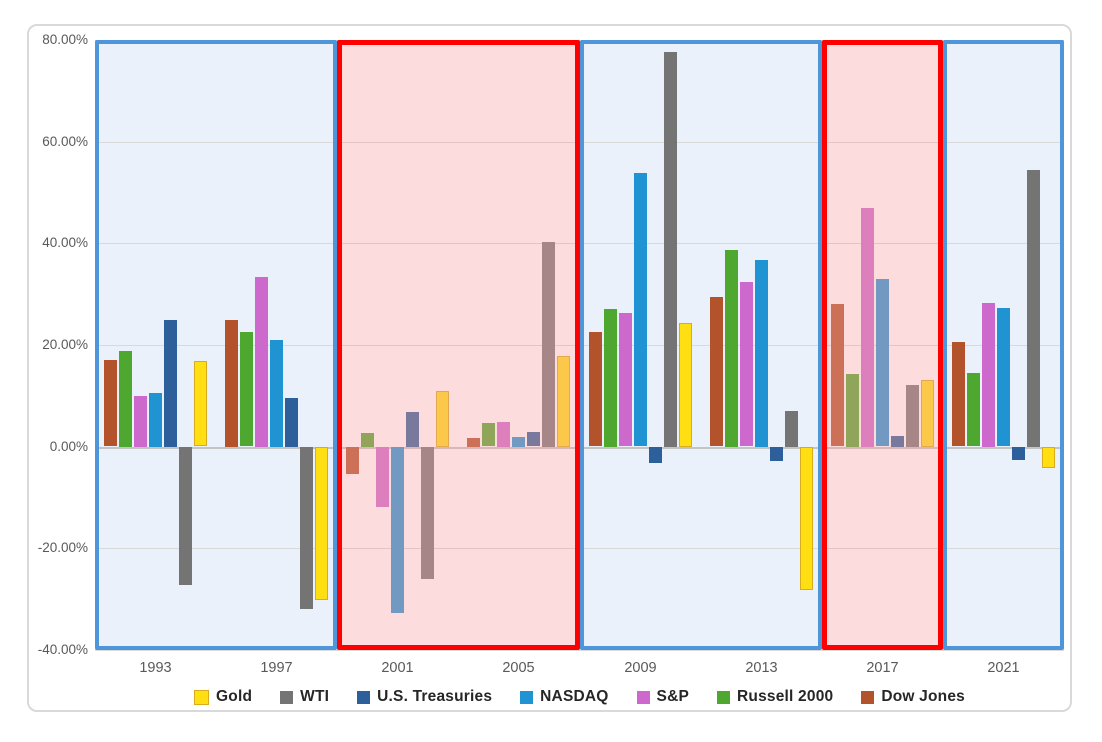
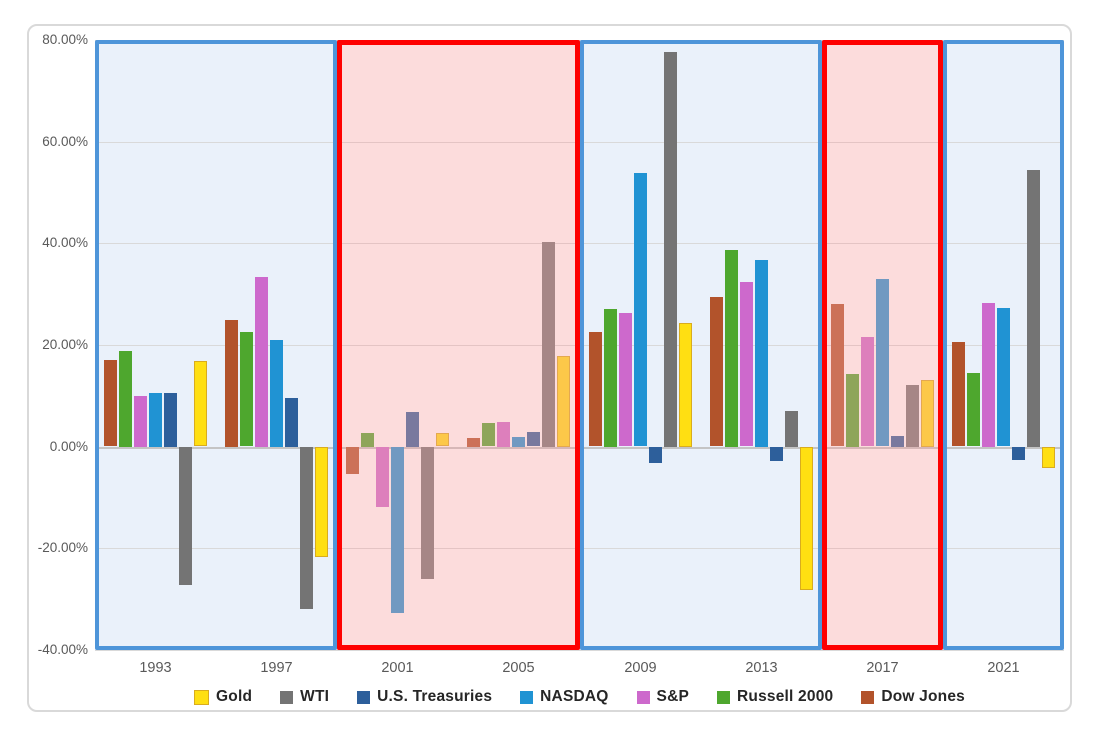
U.S. Treasuries/1993: 25% -> 11%
Gold/1997: -30% -> -22%
Gold/2001: 11% -> 3%
S&P/2017: 47% -> 22%
